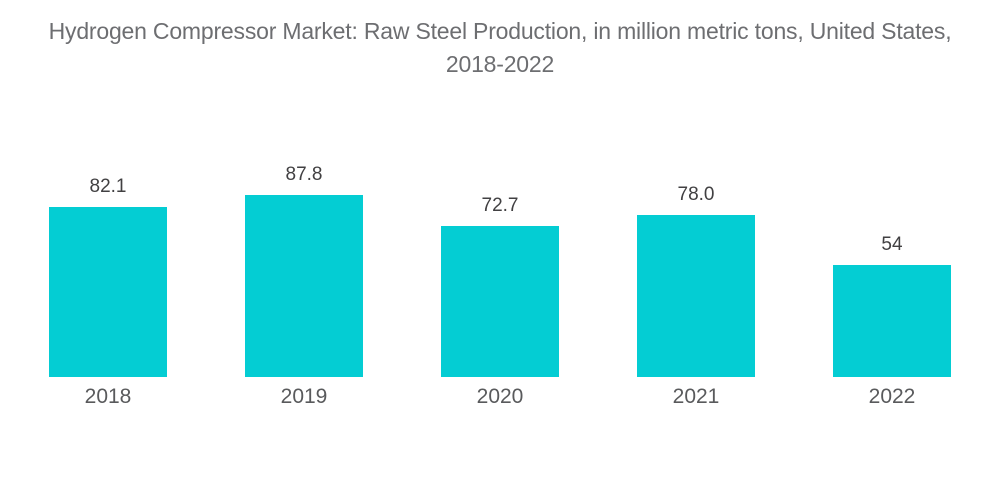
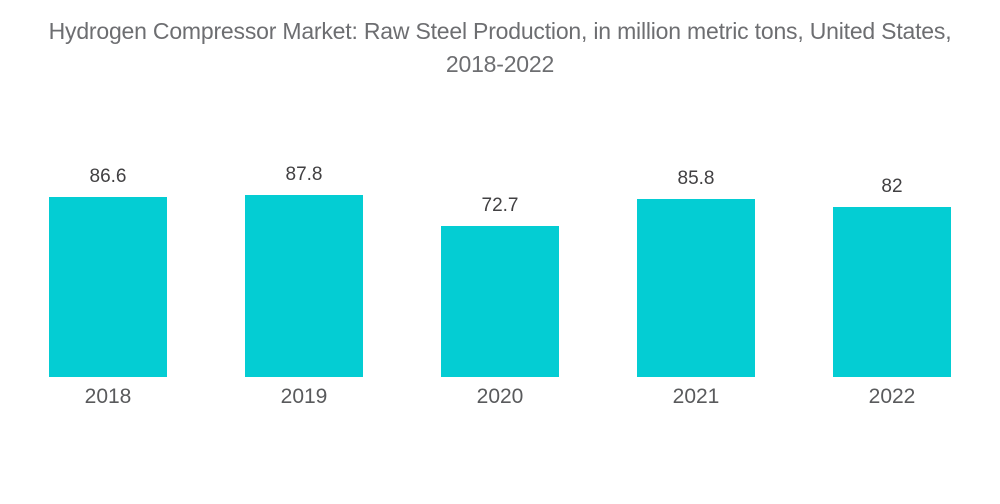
2018: 82.1 -> 86.6
2021: 78.0 -> 85.8
2022: 54 -> 82
